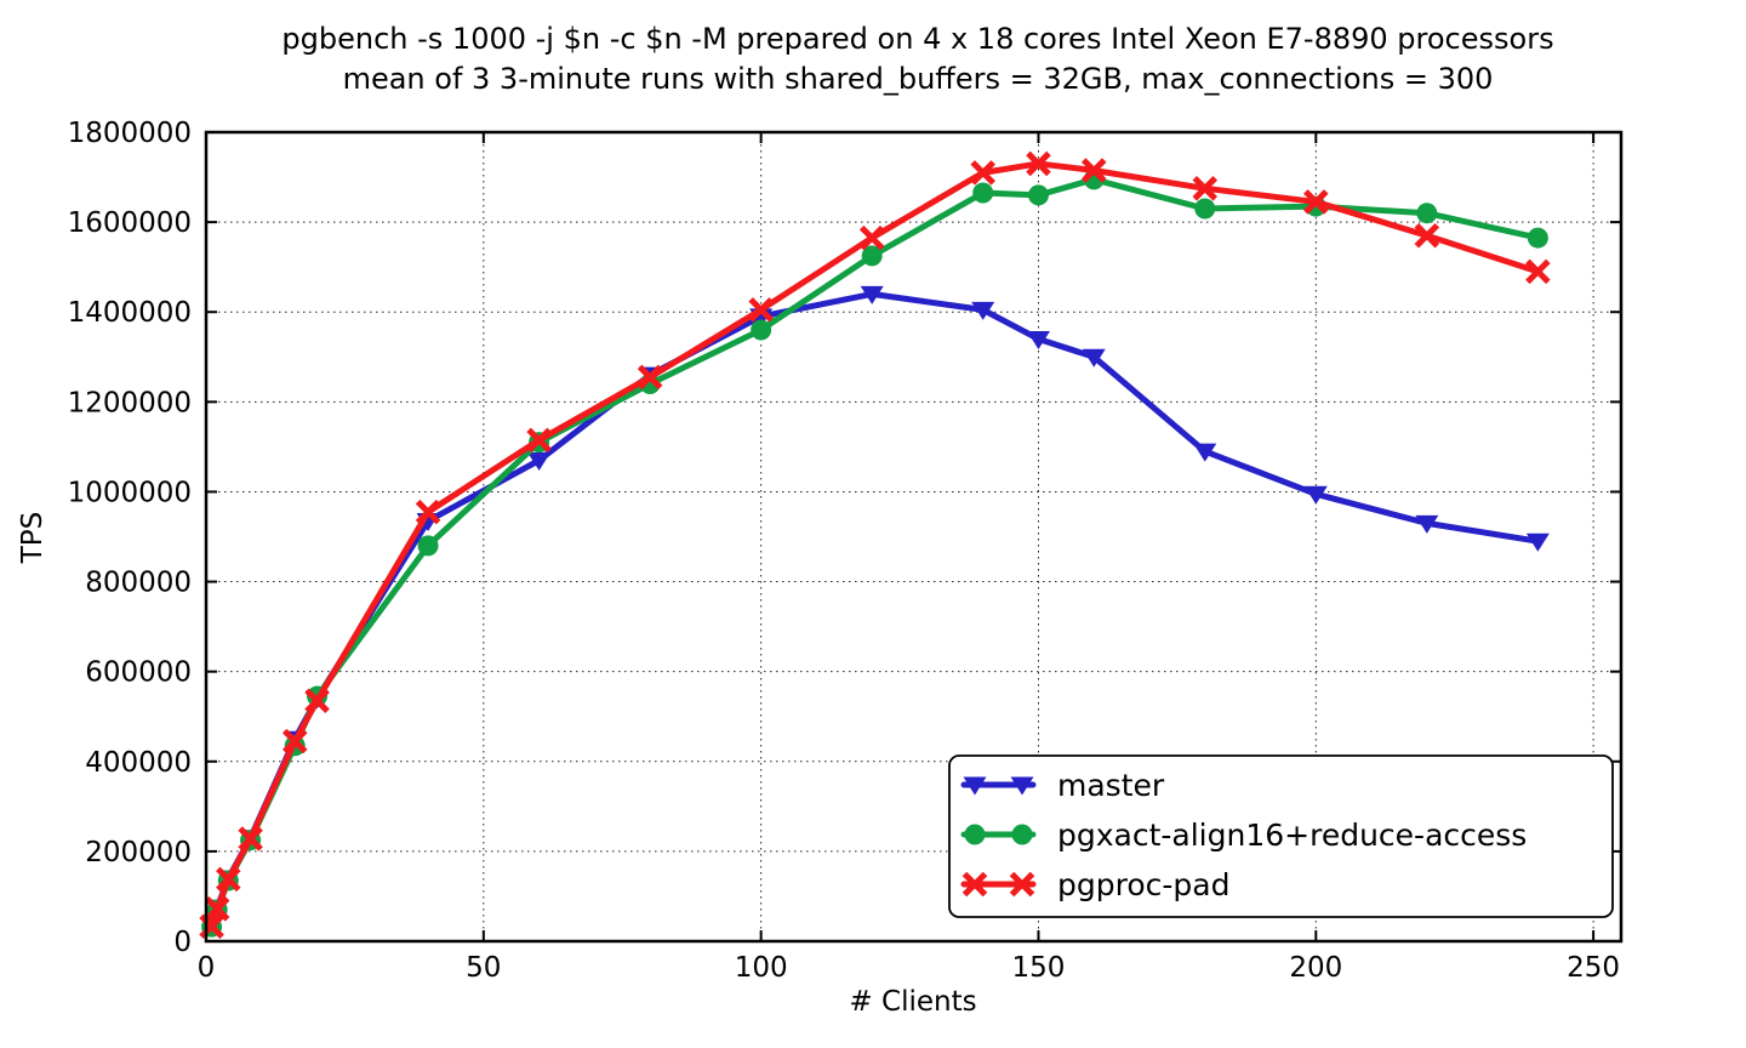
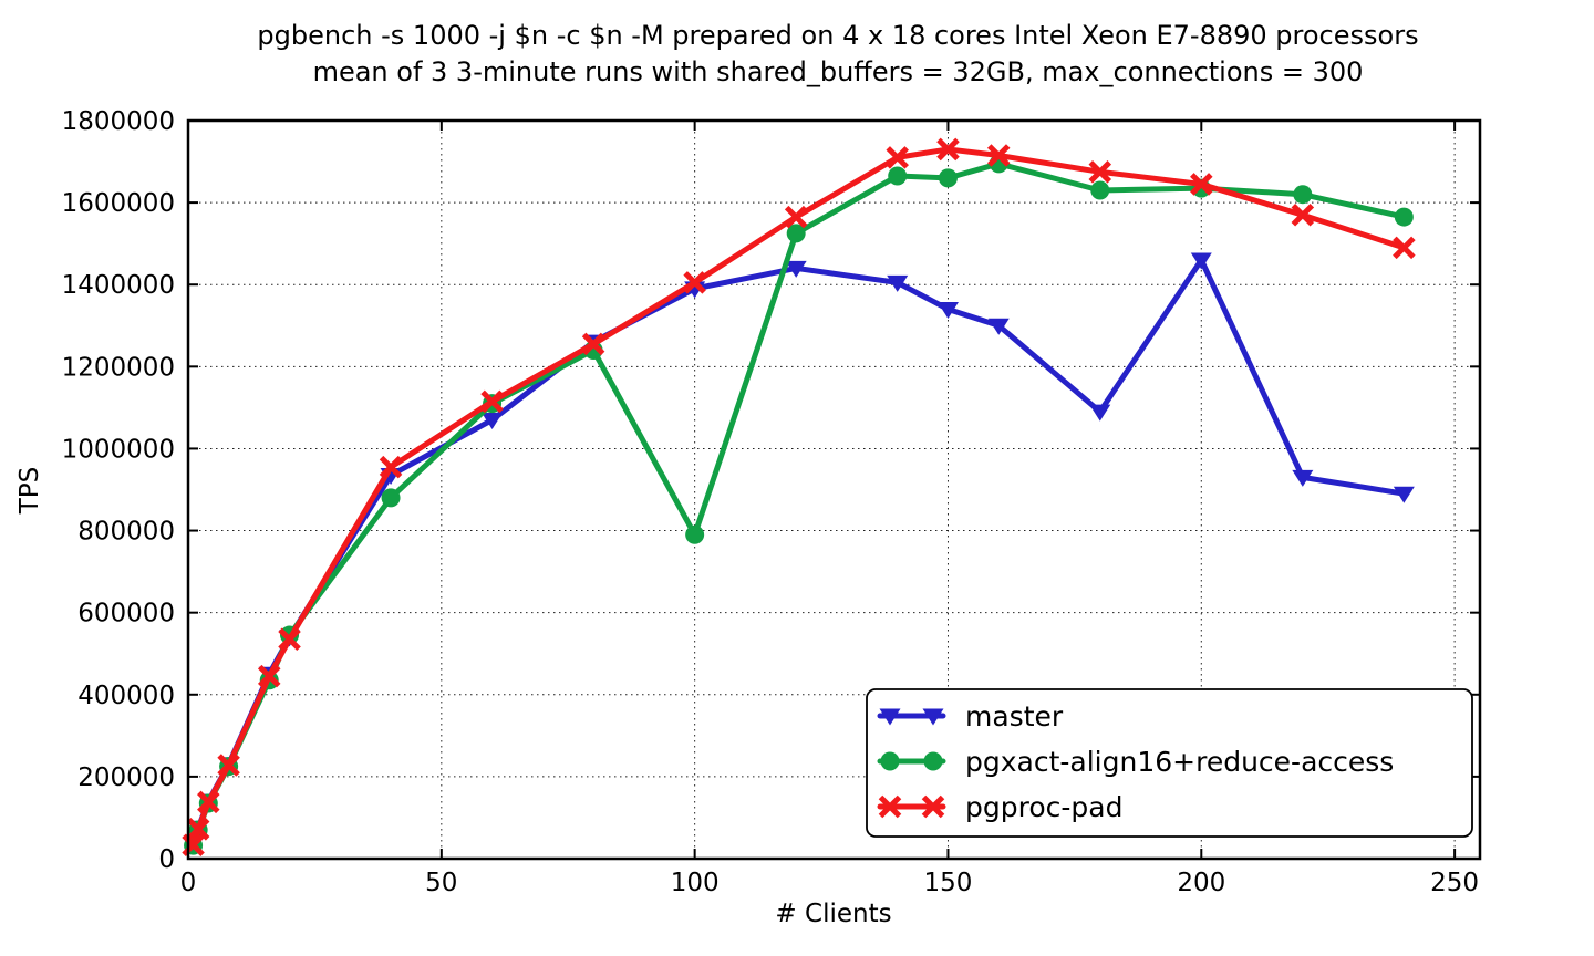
pgxact-align16+reduce-access/100: 1360000 -> 790000
master/200: 1000000 -> 1460000
